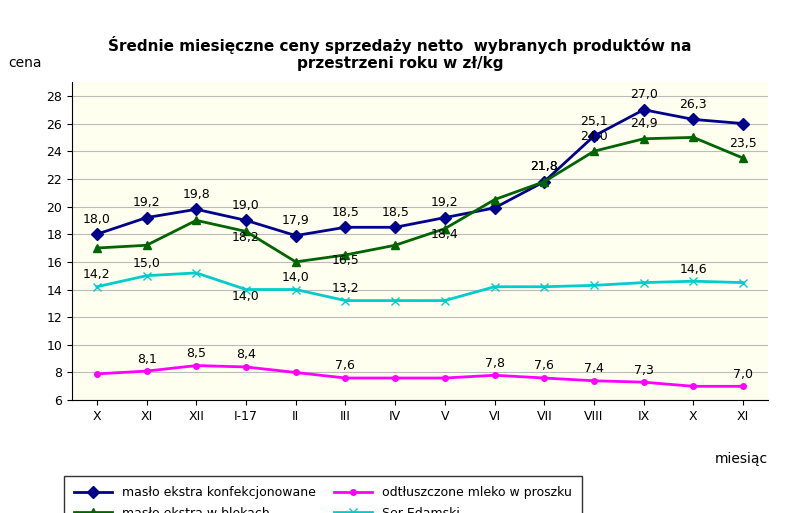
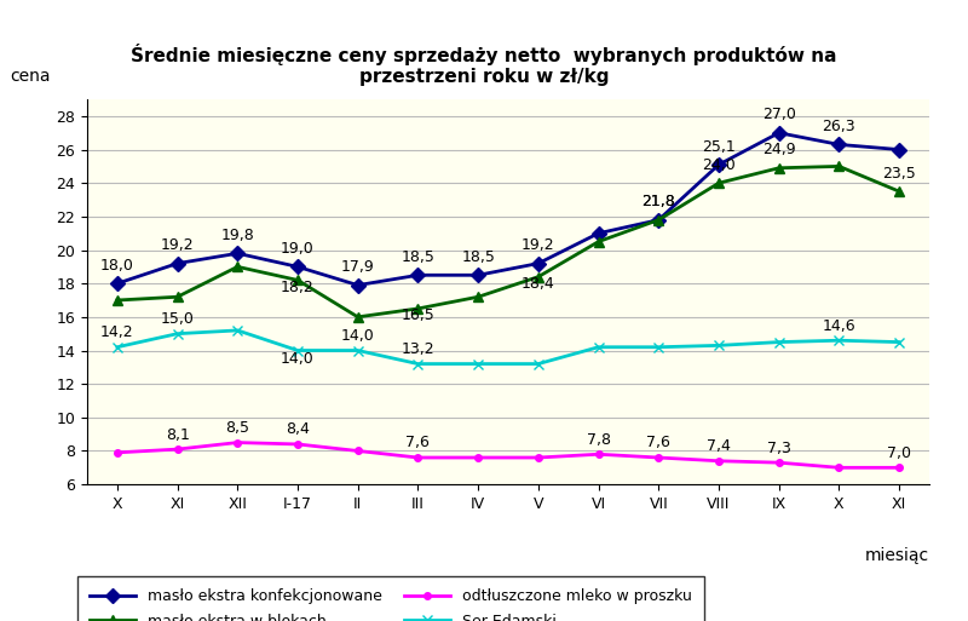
masło ekstra konfekcjonowane/VI: 19.9 -> 21.0
